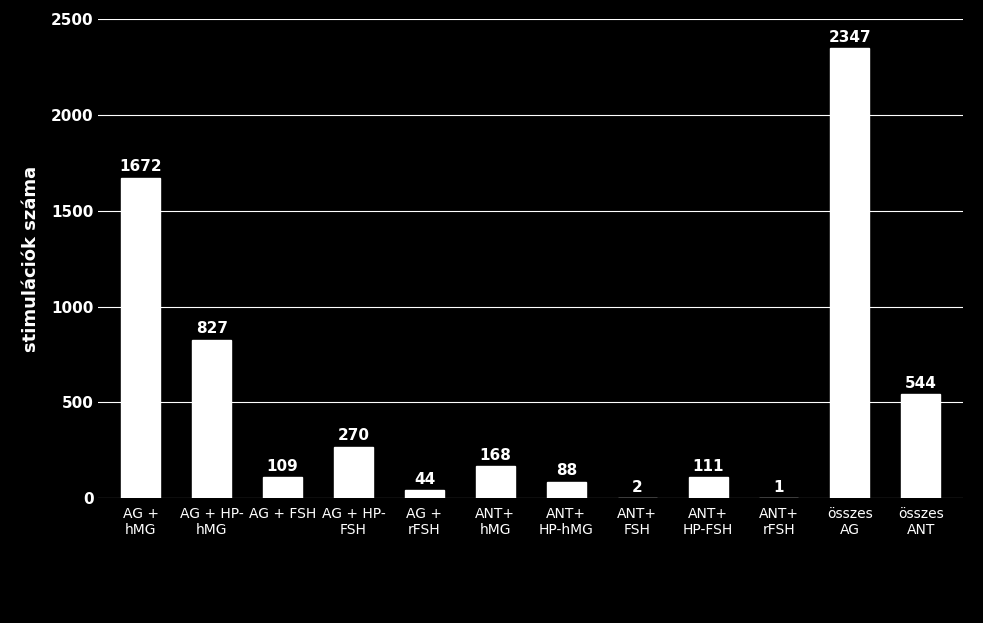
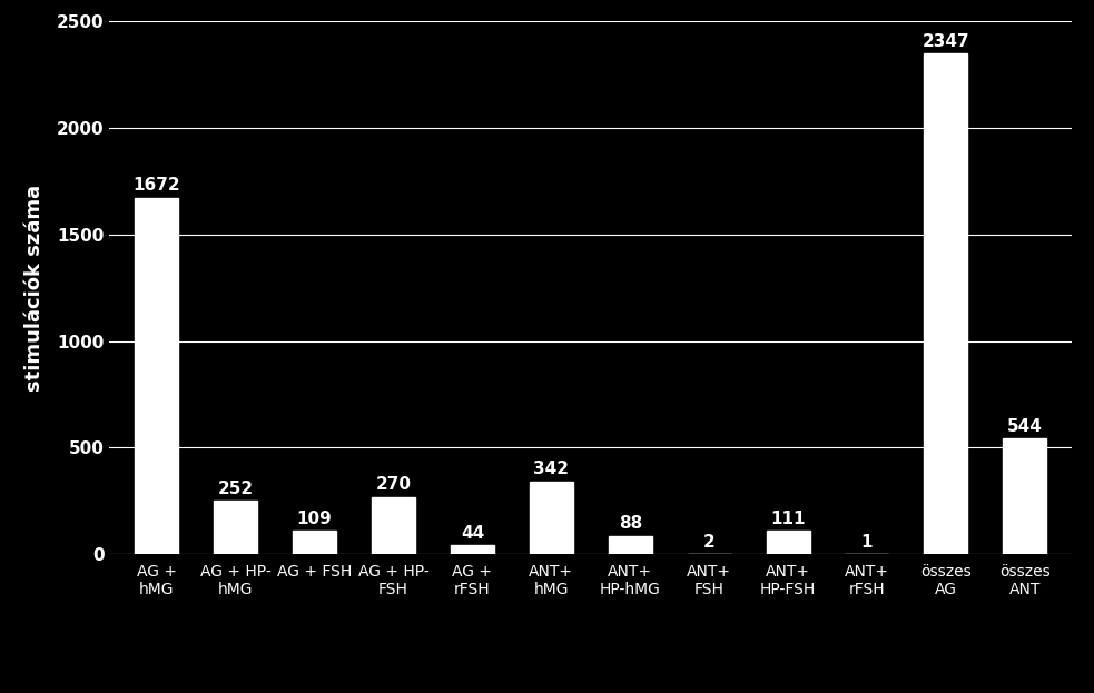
AG + HP- hMG: 827 -> 252
ANT+ hMG: 168 -> 342
